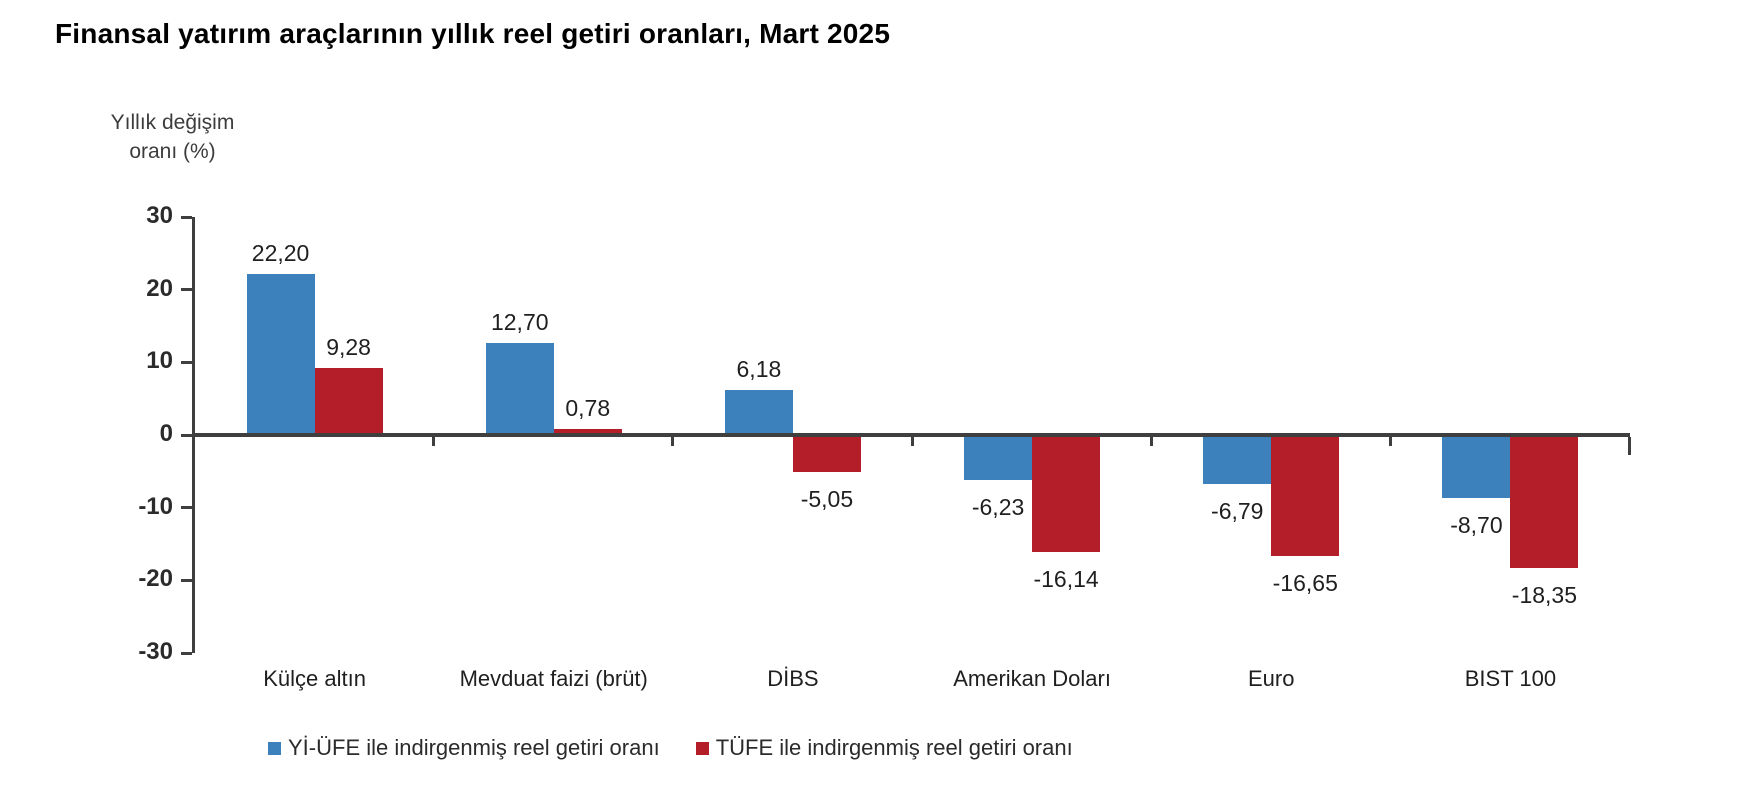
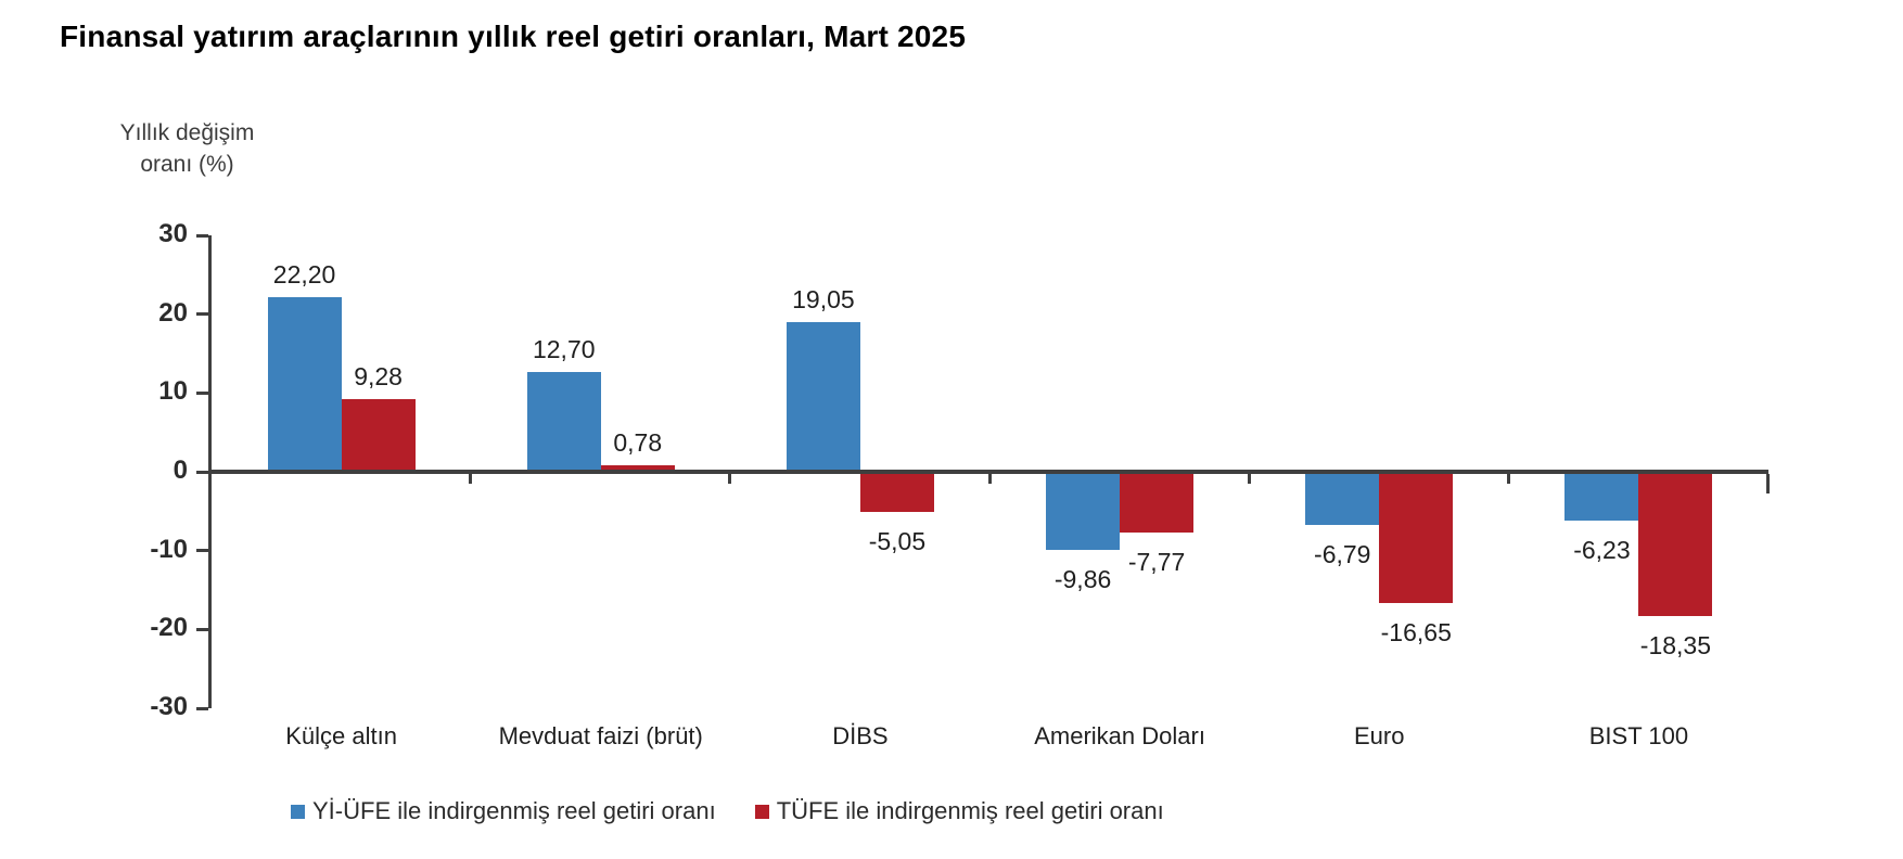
Yİ-ÜFE ile indirgenmiş reel getiri oranı/DİBS: 6,18 -> 19,05
Yİ-ÜFE ile indirgenmiş reel getiri oranı/Amerikan Doları: -6,23 -> -9,86
TÜFE ile indirgenmiş reel getiri oranı/Amerikan Doları: -16,14 -> -7,77
Yİ-ÜFE ile indirgenmiş reel getiri oranı/BIST 100: -8,70 -> -6,23
